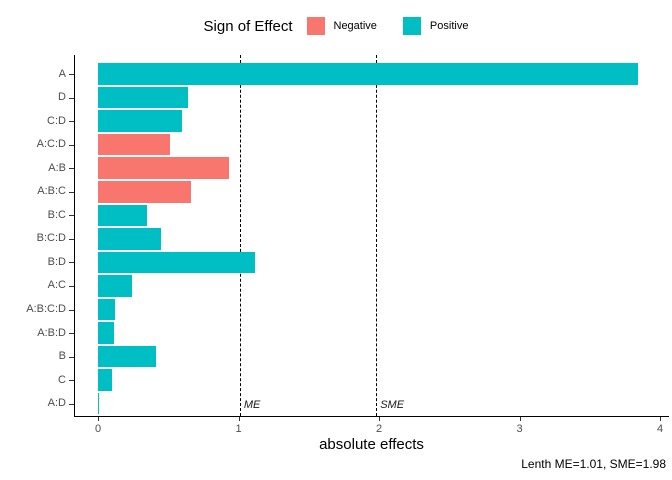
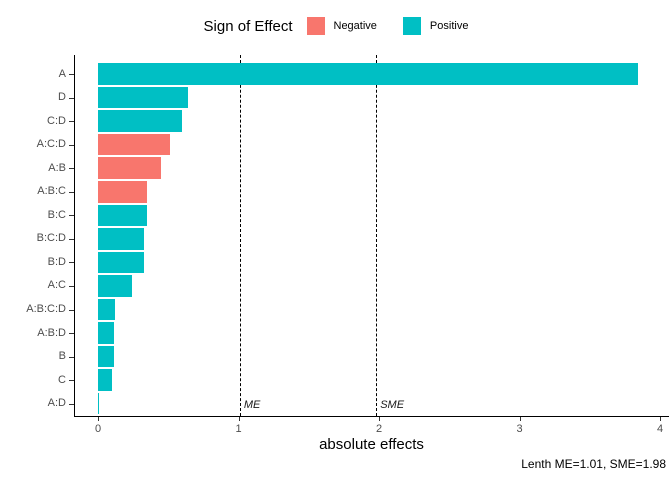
A:B: 0.93 -> 0.45
A:B:C: 0.66 -> 0.35
B:C:D: 0.45 -> 0.33
B:D: 1.12 -> 0.33
B: 0.41 -> 0.11
